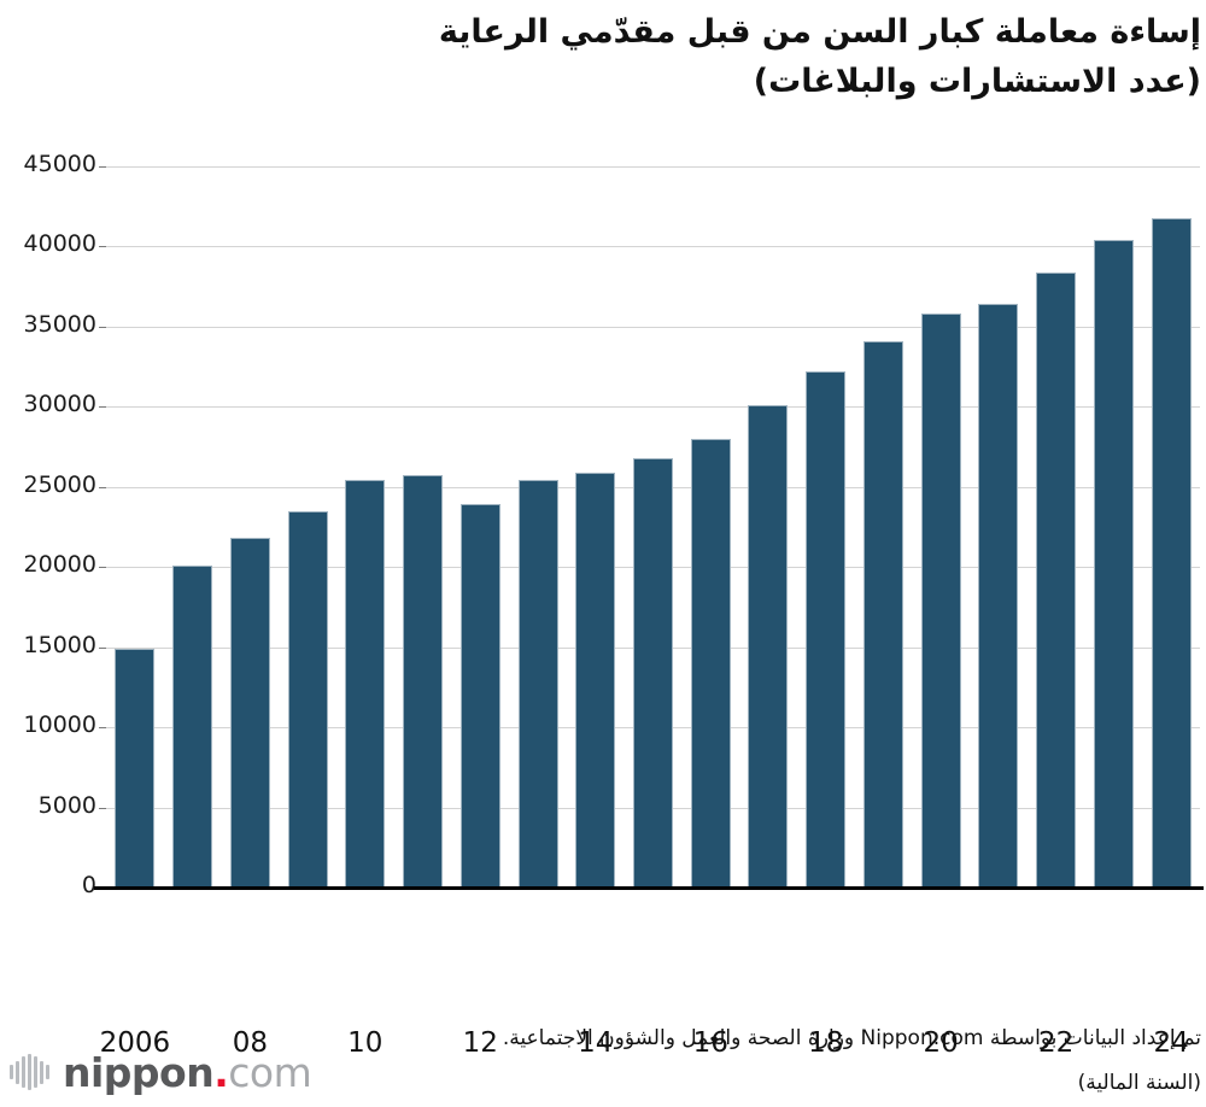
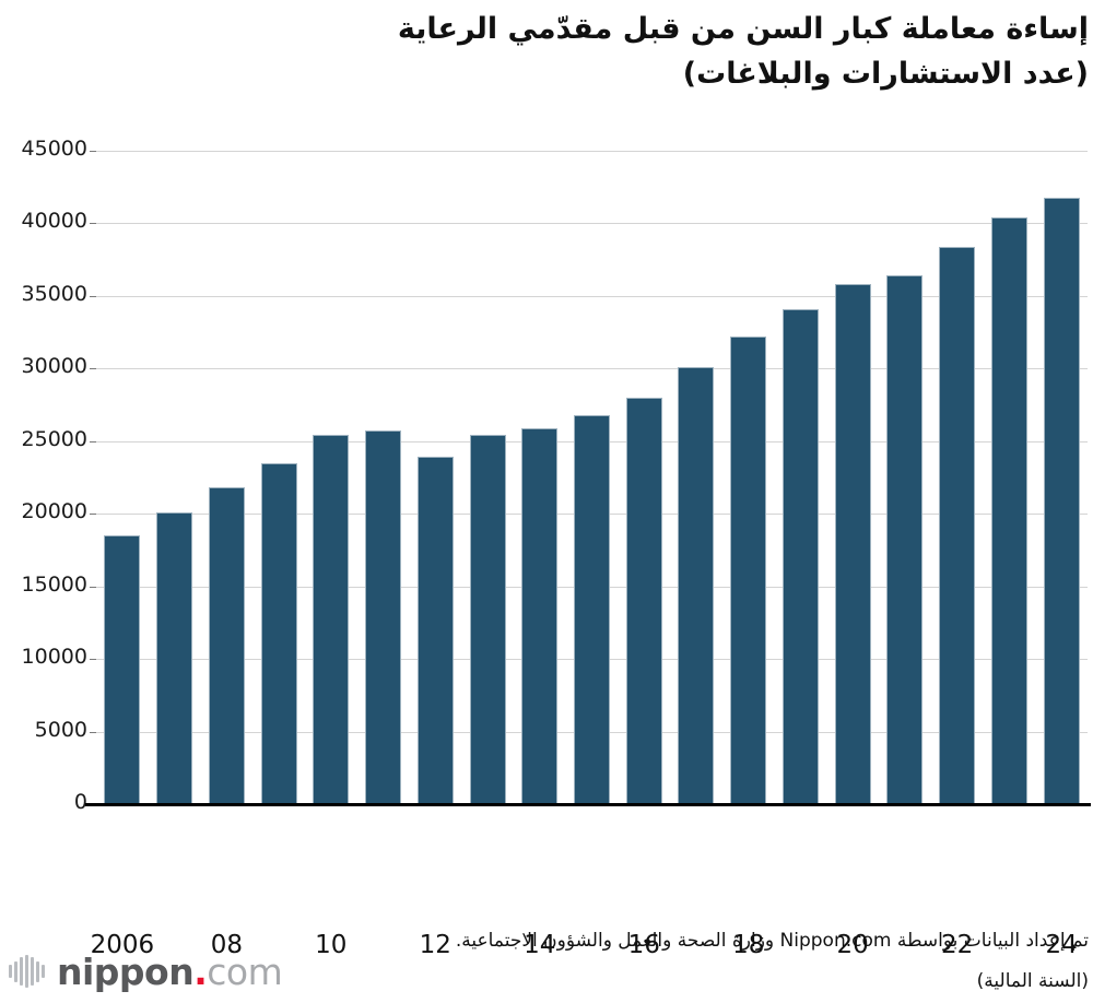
2006: 14900 -> 18500
